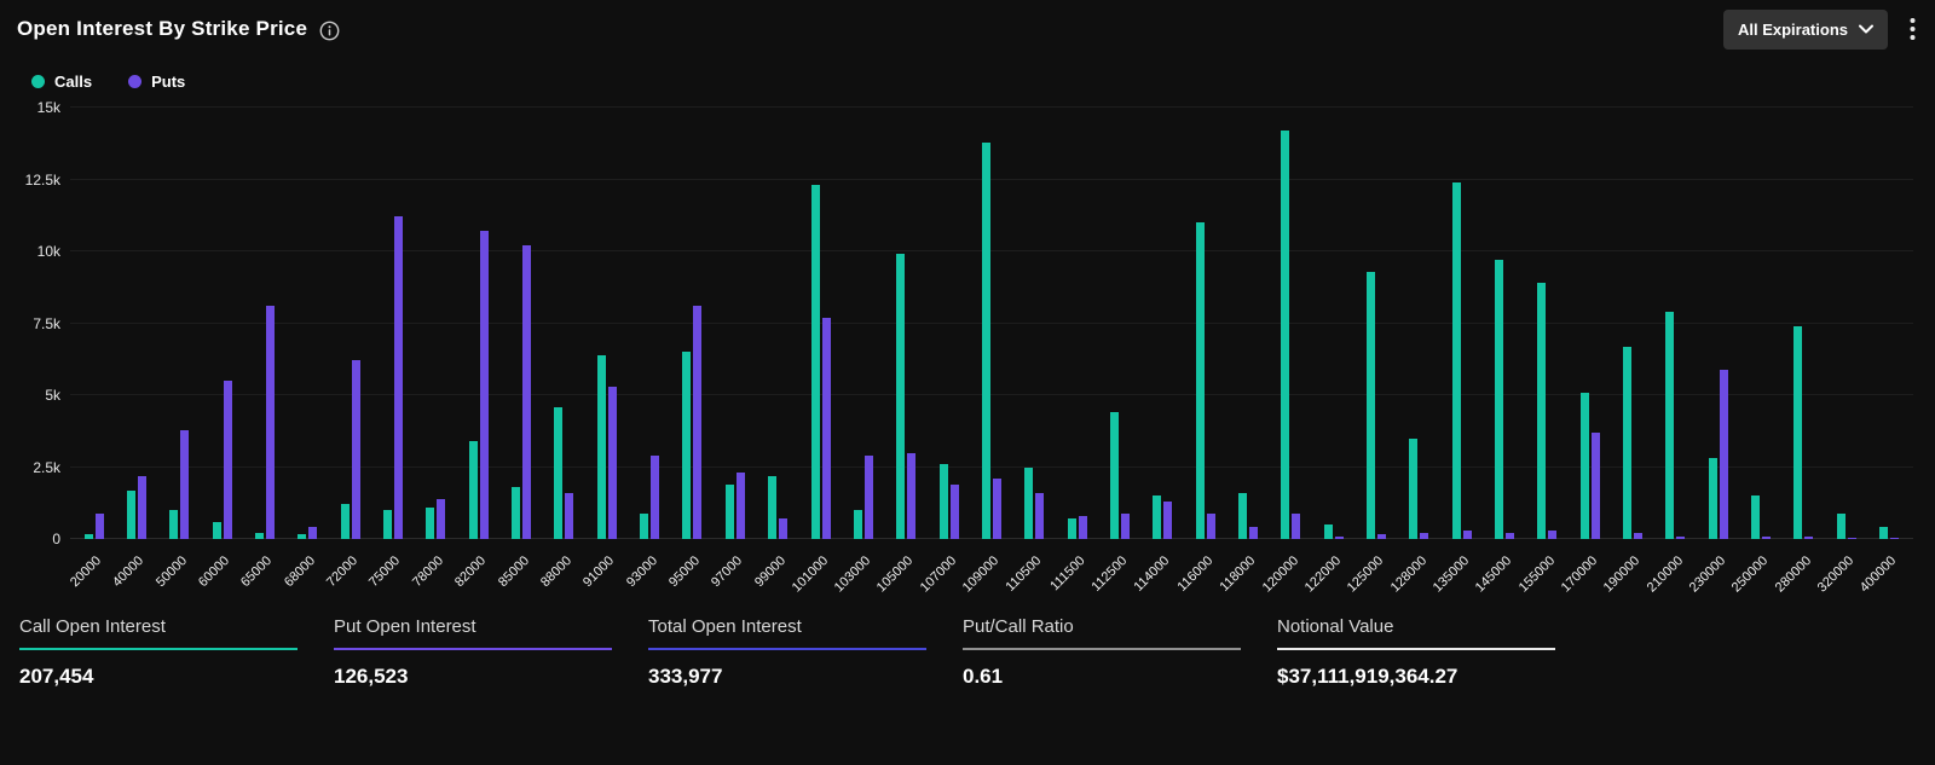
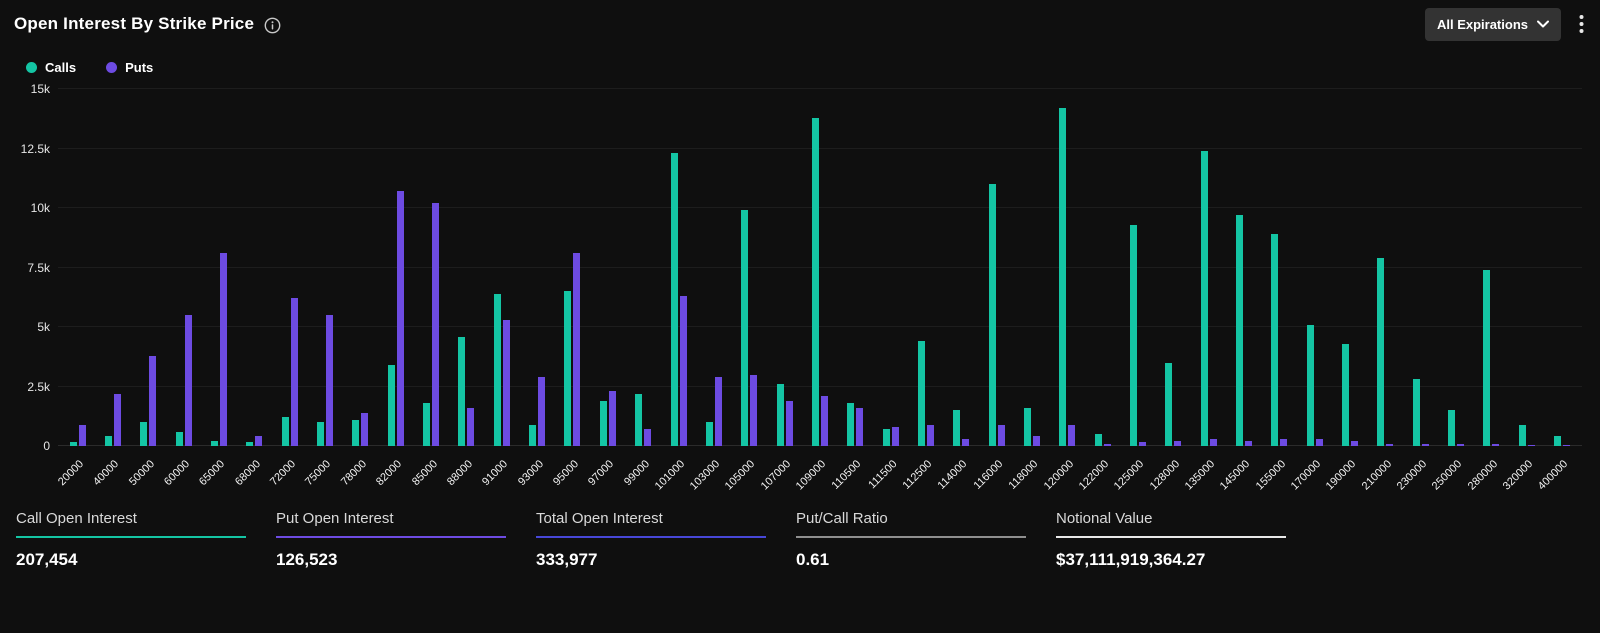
Calls/40000: 1.7k -> 0.4k
Puts/75000: 11.2k -> 5.5k
Puts/101000: 7.7k -> 6.3k
Calls/110500: 2.5k -> 1.8k
Puts/114000: 1.3k -> 0.3k
Puts/170000: 3.7k -> 0.3k
Calls/190000: 6.7k -> 4.3k
Puts/230000: 5.9k -> 0.1k
